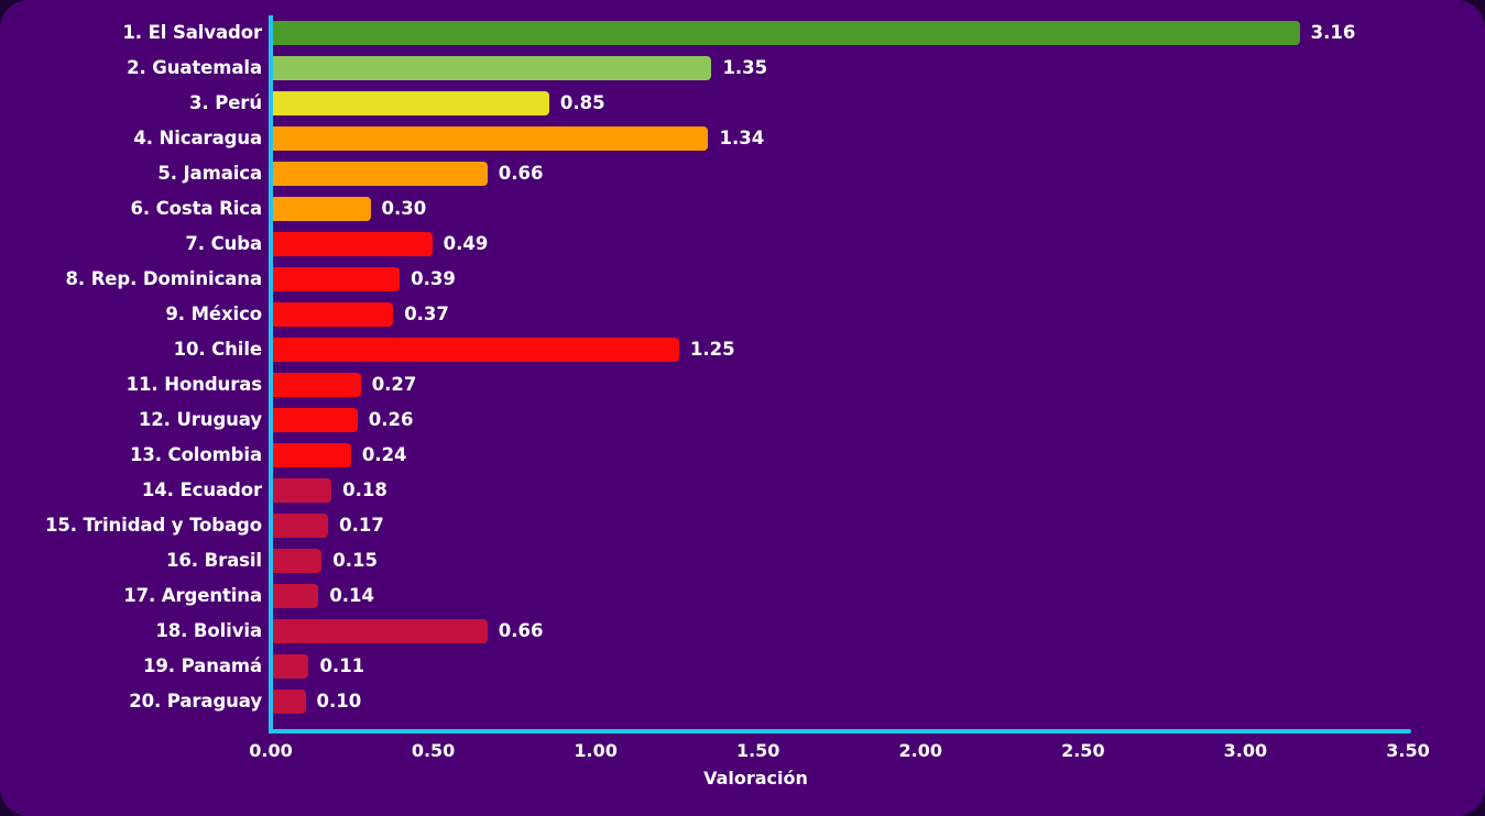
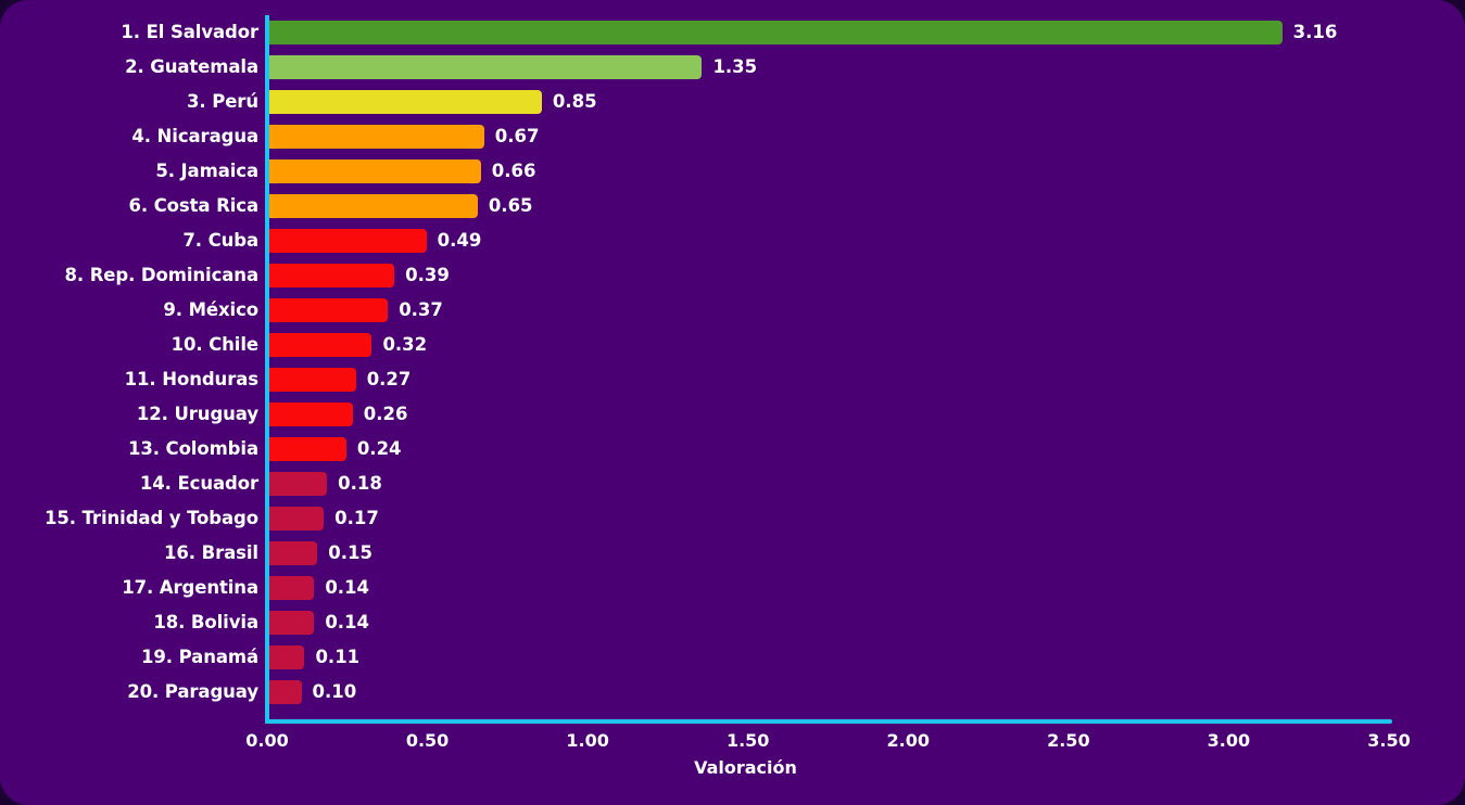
4. Nicaragua: 1.34 -> 0.67
6. Costa Rica: 0.30 -> 0.65
10. Chile: 1.25 -> 0.32
18. Bolivia: 0.66 -> 0.14
